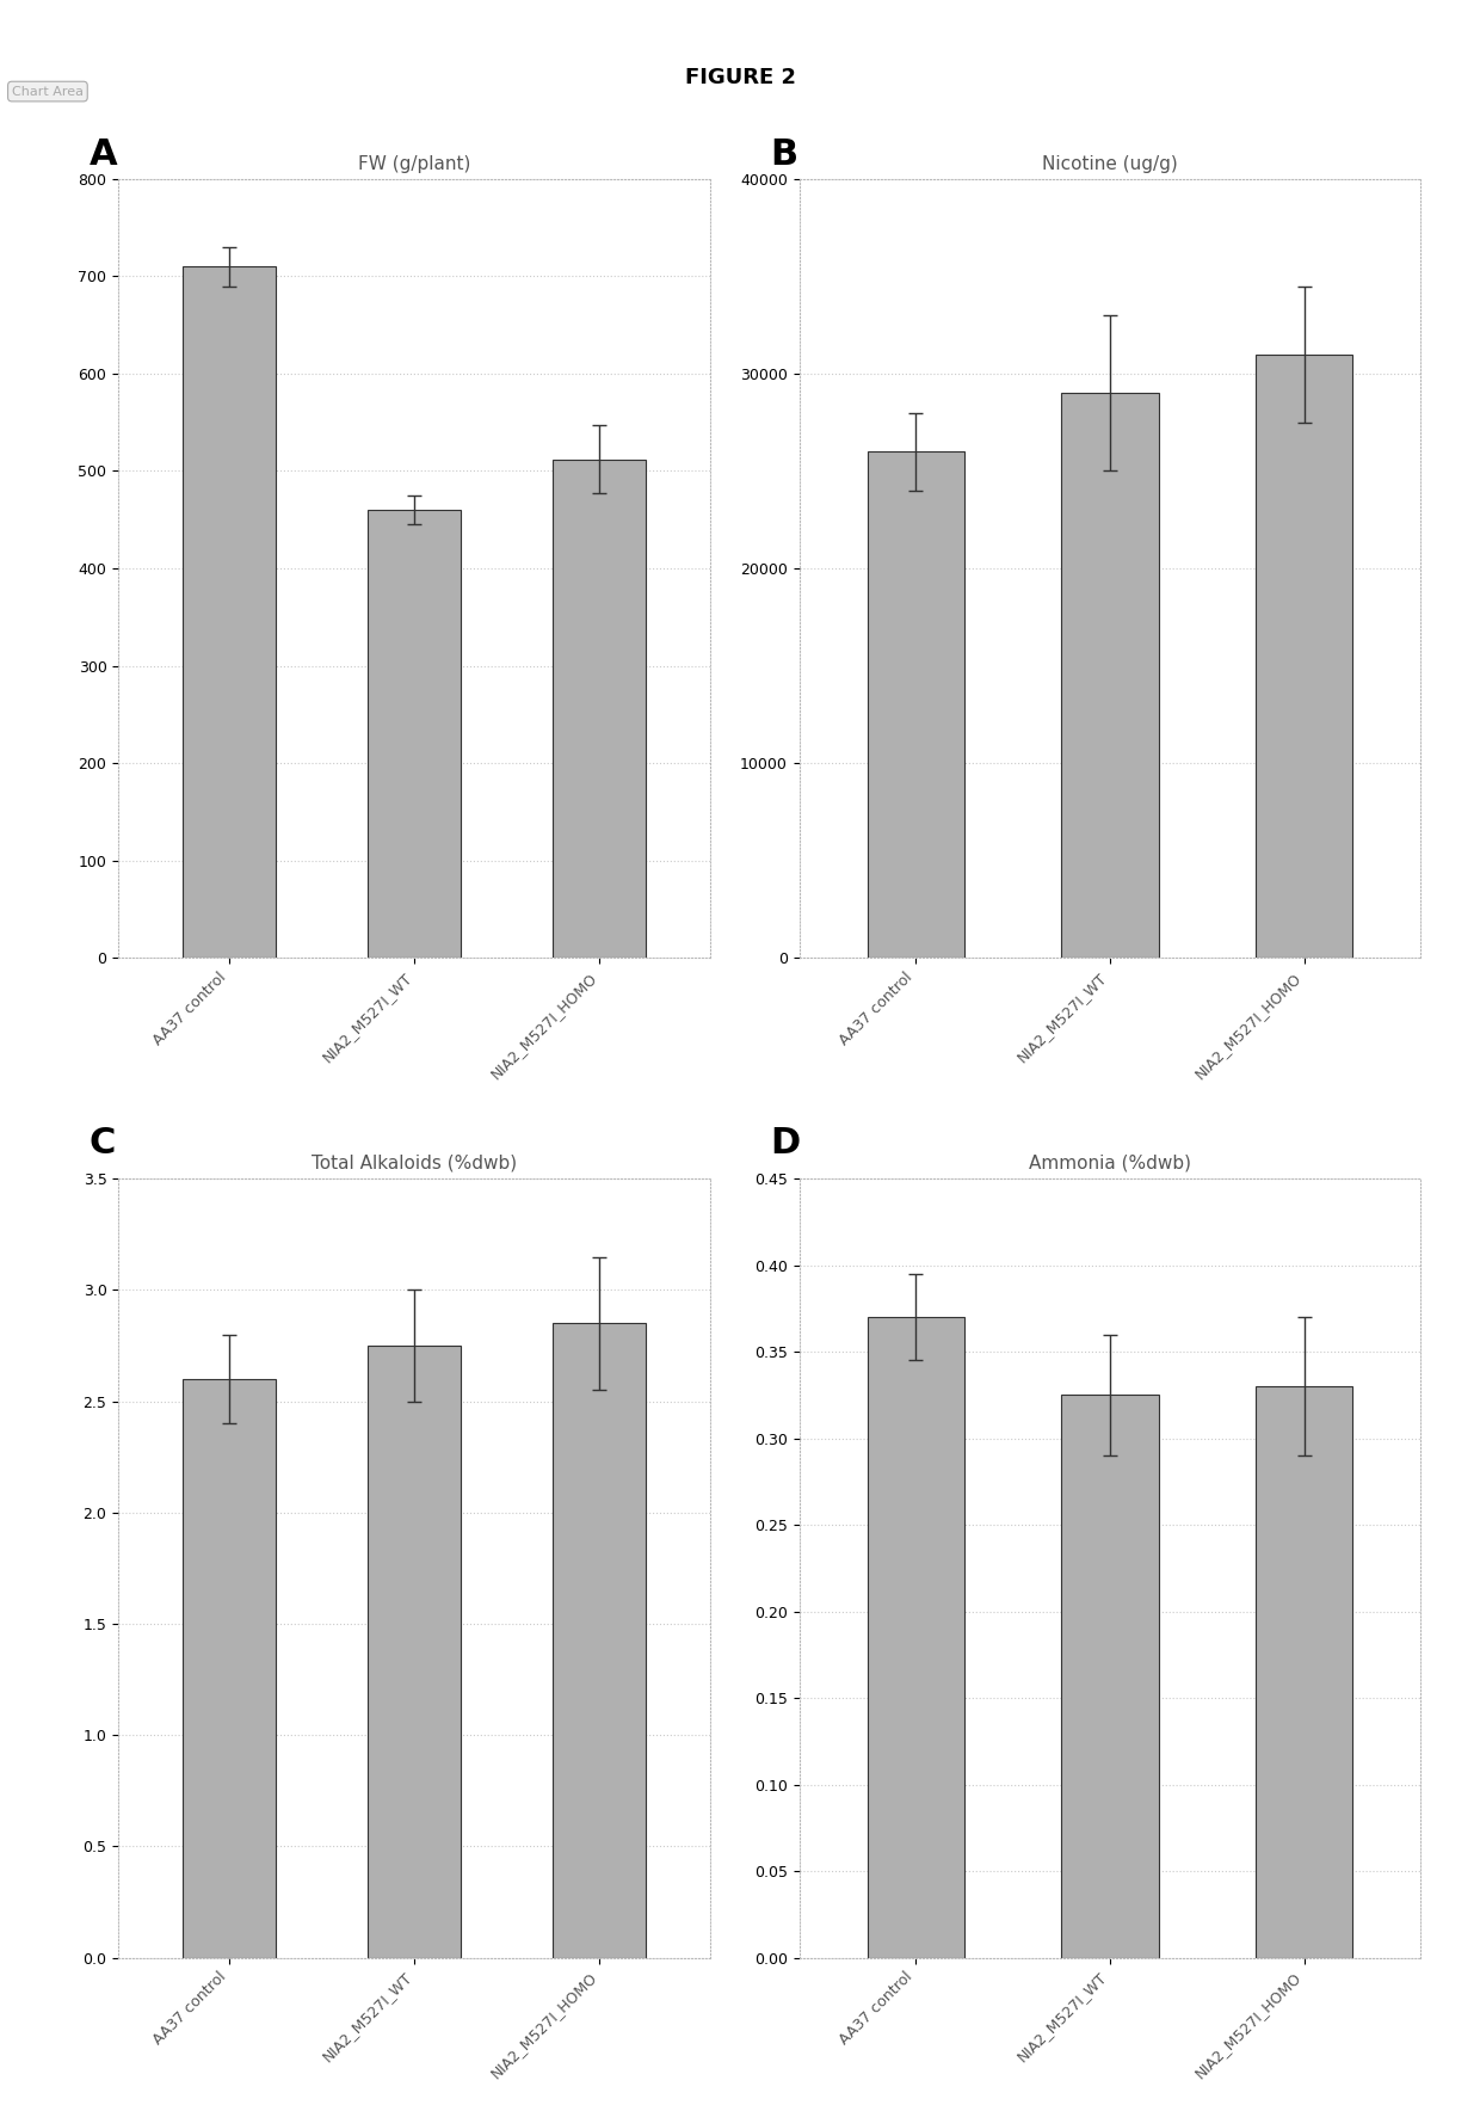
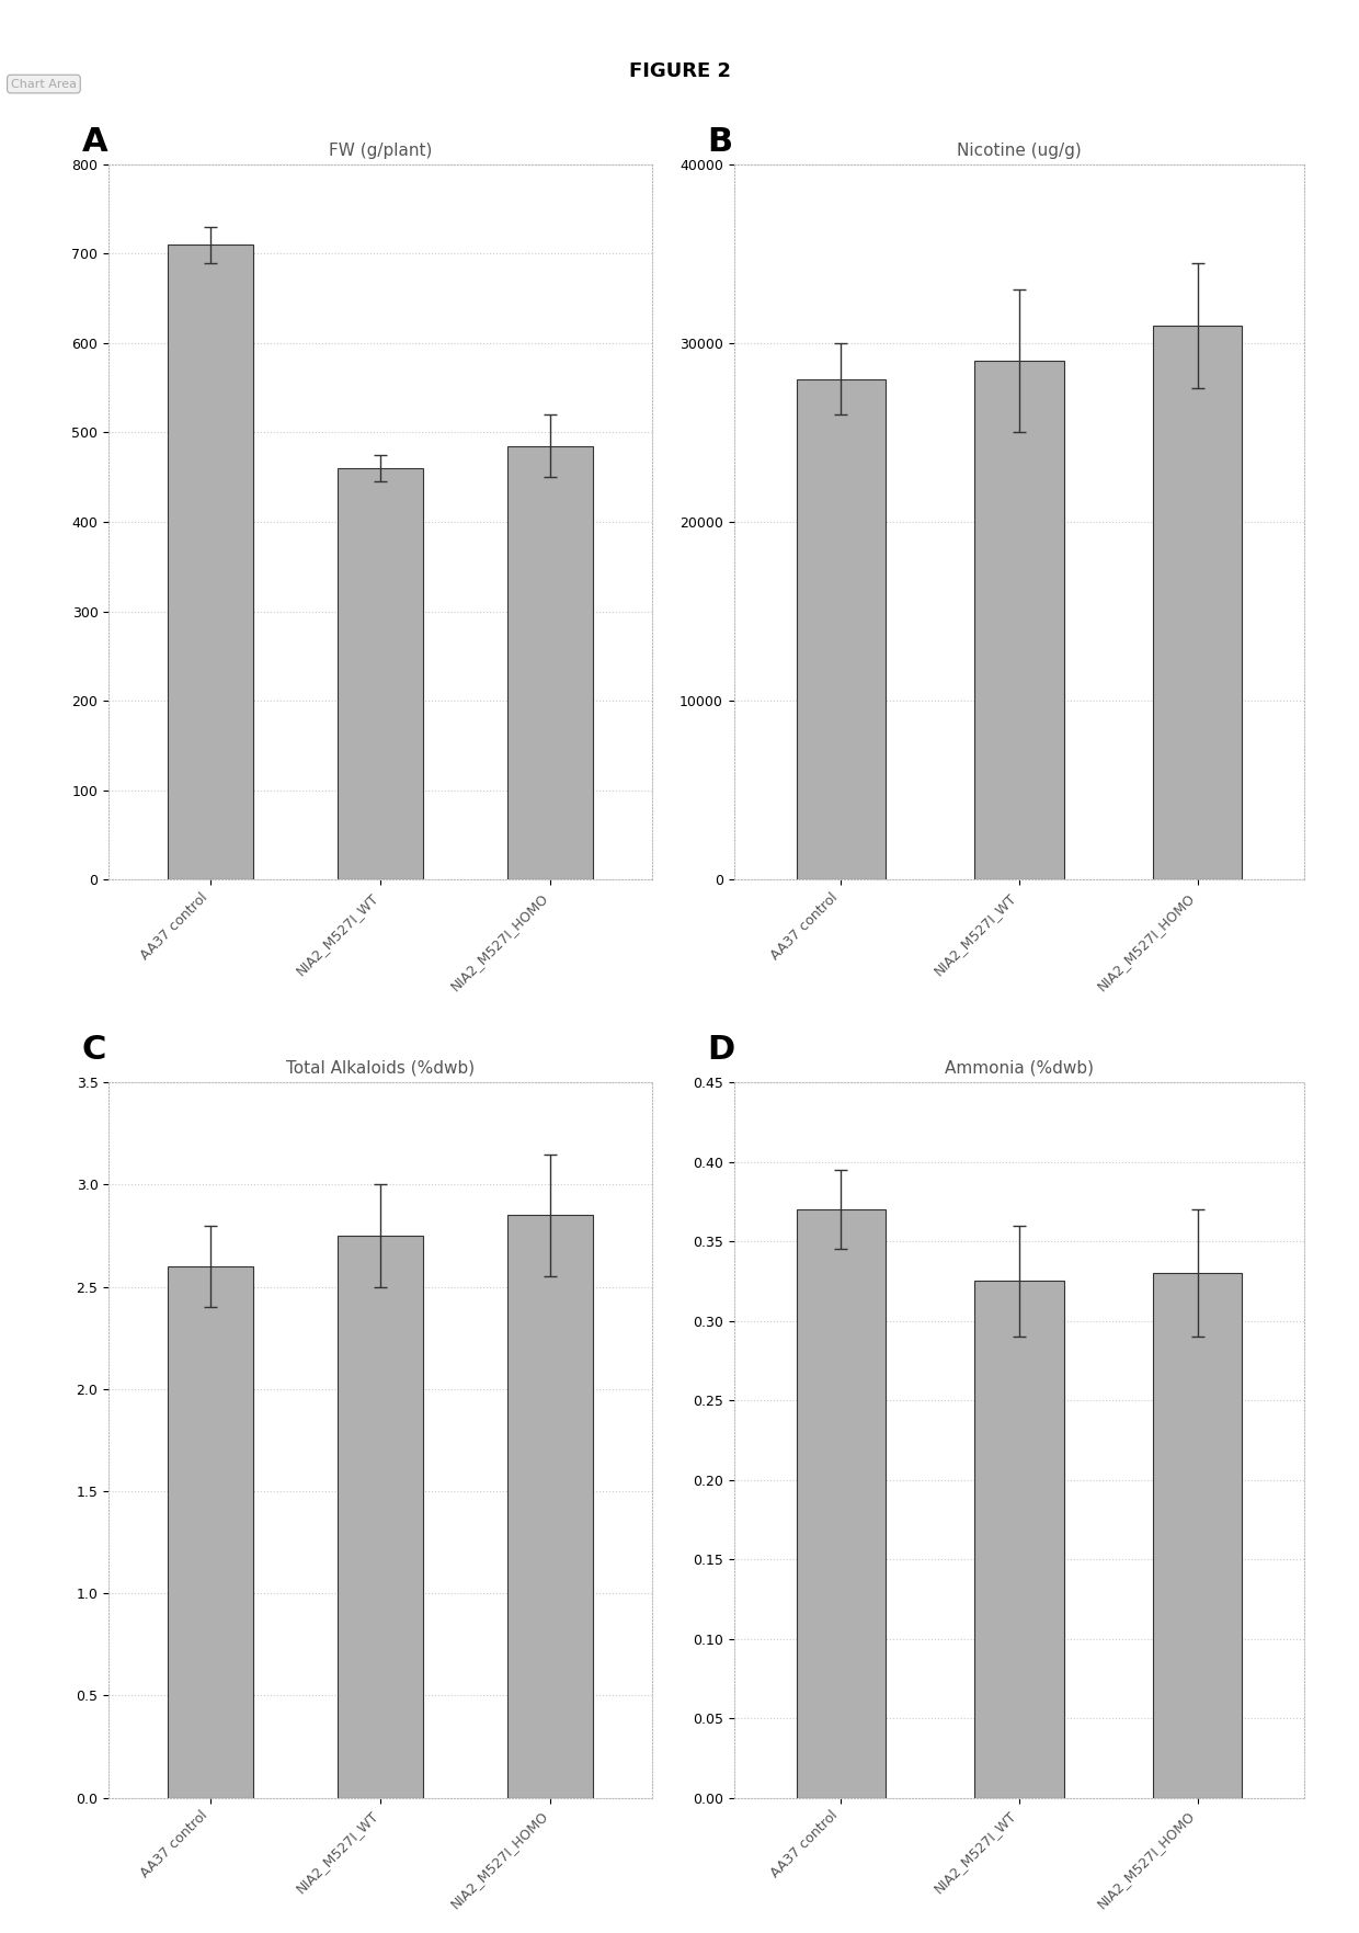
FW (g/plant)/NIA2_M527I_HOMO: 512 -> 485
Nicotine (ug/g)/AA37 control: 26000 -> 28000
